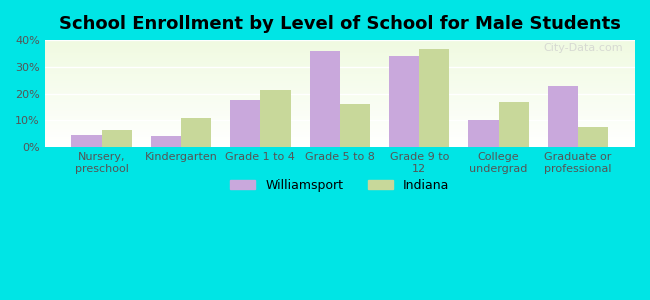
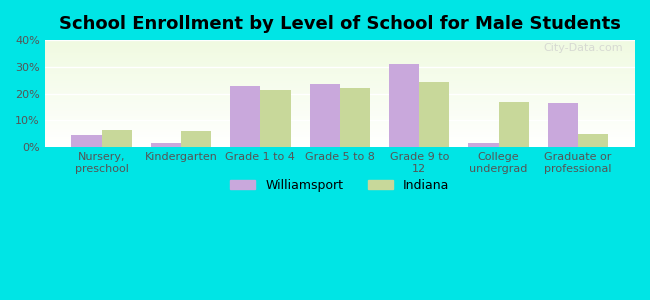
Williamsport/Kindergarten: 4.0% -> 1.5%
Indiana/Kindergarten: 11.0% -> 6.0%
Williamsport/Grade 1 to 4: 17.5% -> 23.0%
Williamsport/Grade 5 to 8: 36.0% -> 23.5%
Indiana/Grade 5 to 8: 16.0% -> 22.0%
Williamsport/Grade 9 to 12: 34.0% -> 31.0%
Indiana/Grade 9 to 12: 36.5% -> 24.5%
Williamsport/College undergrad: 10.0% -> 1.5%
Williamsport/Graduate or professional: 23.0% -> 16.5%
Indiana/Graduate or professional: 7.5% -> 5.0%
